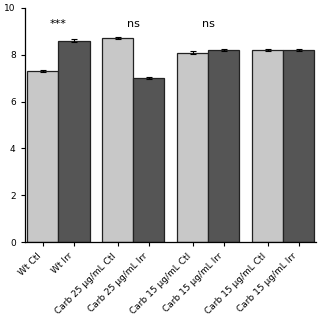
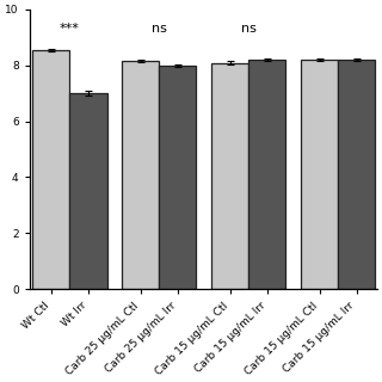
Wt Ctl: 7.30 -> 8.55
Wt Irr: 8.60 -> 7.00
Carb 25 μg/mL Ctl: 8.70 -> 8.15
Carb 25 μg/mL Irr: 7.00 -> 7.98
